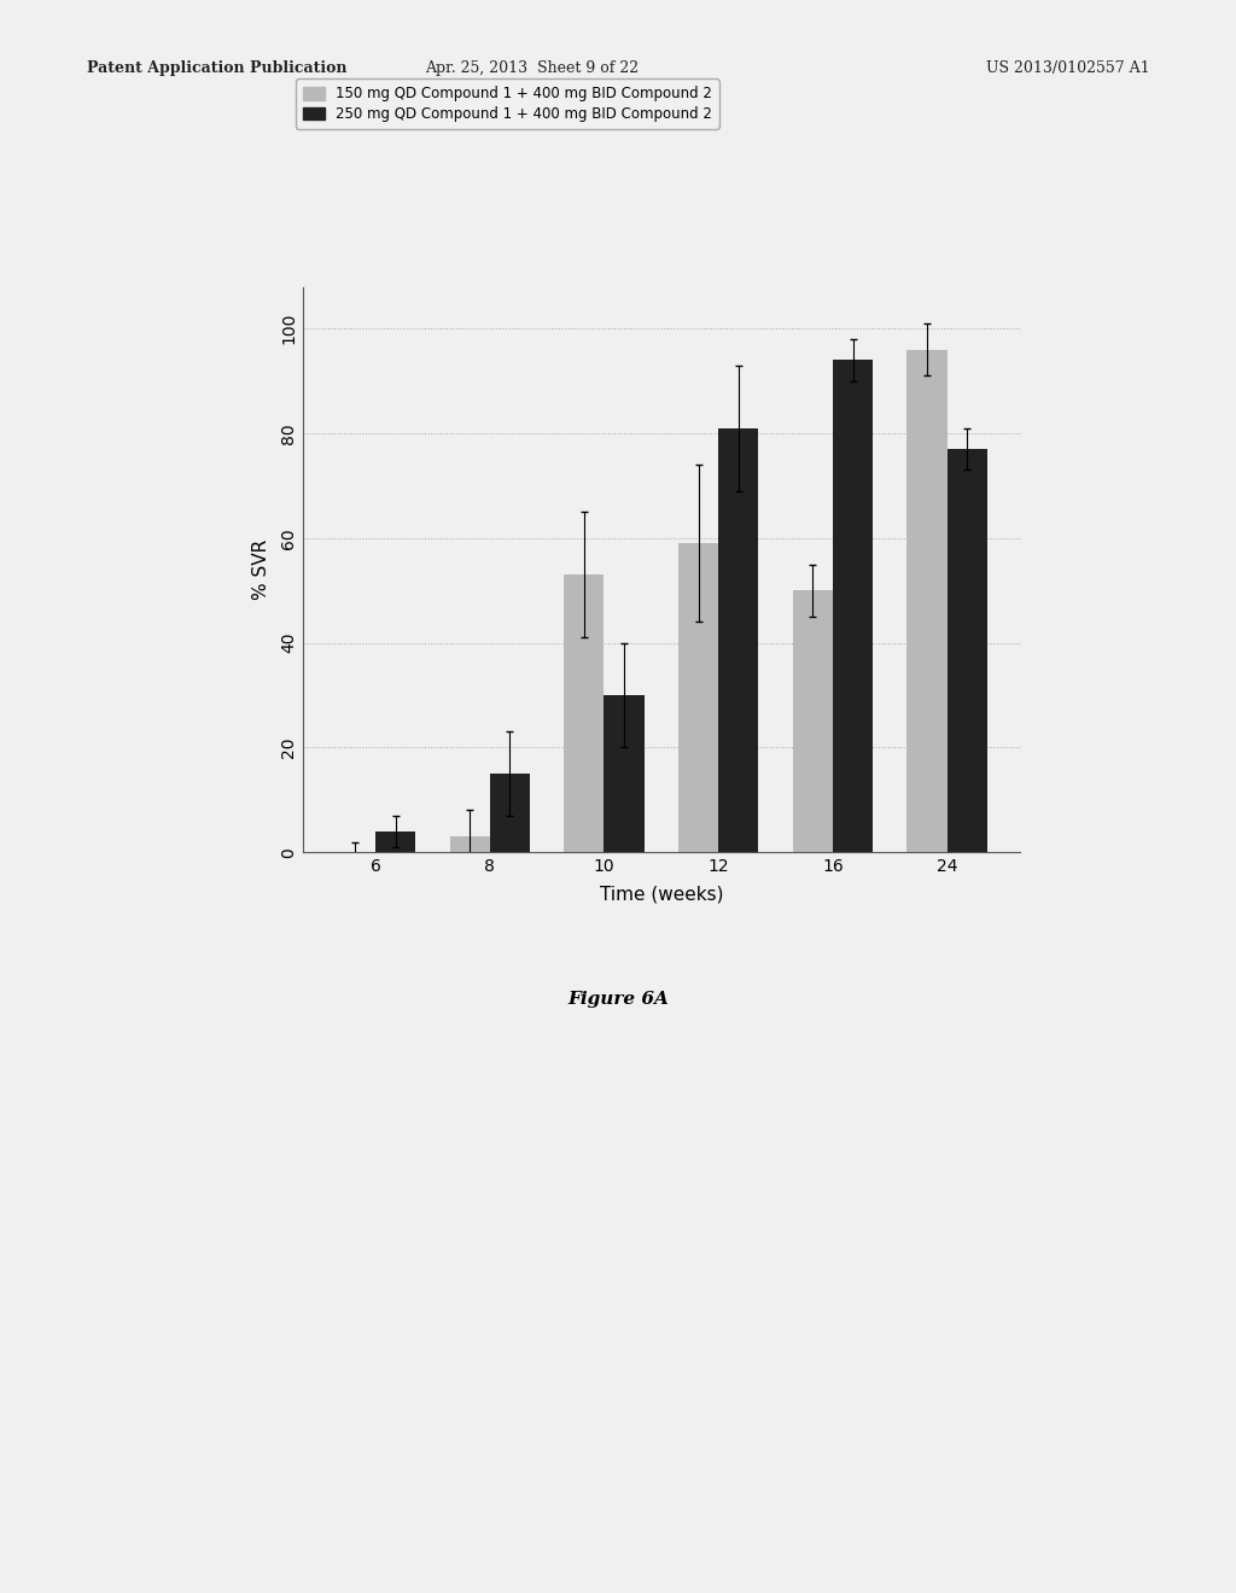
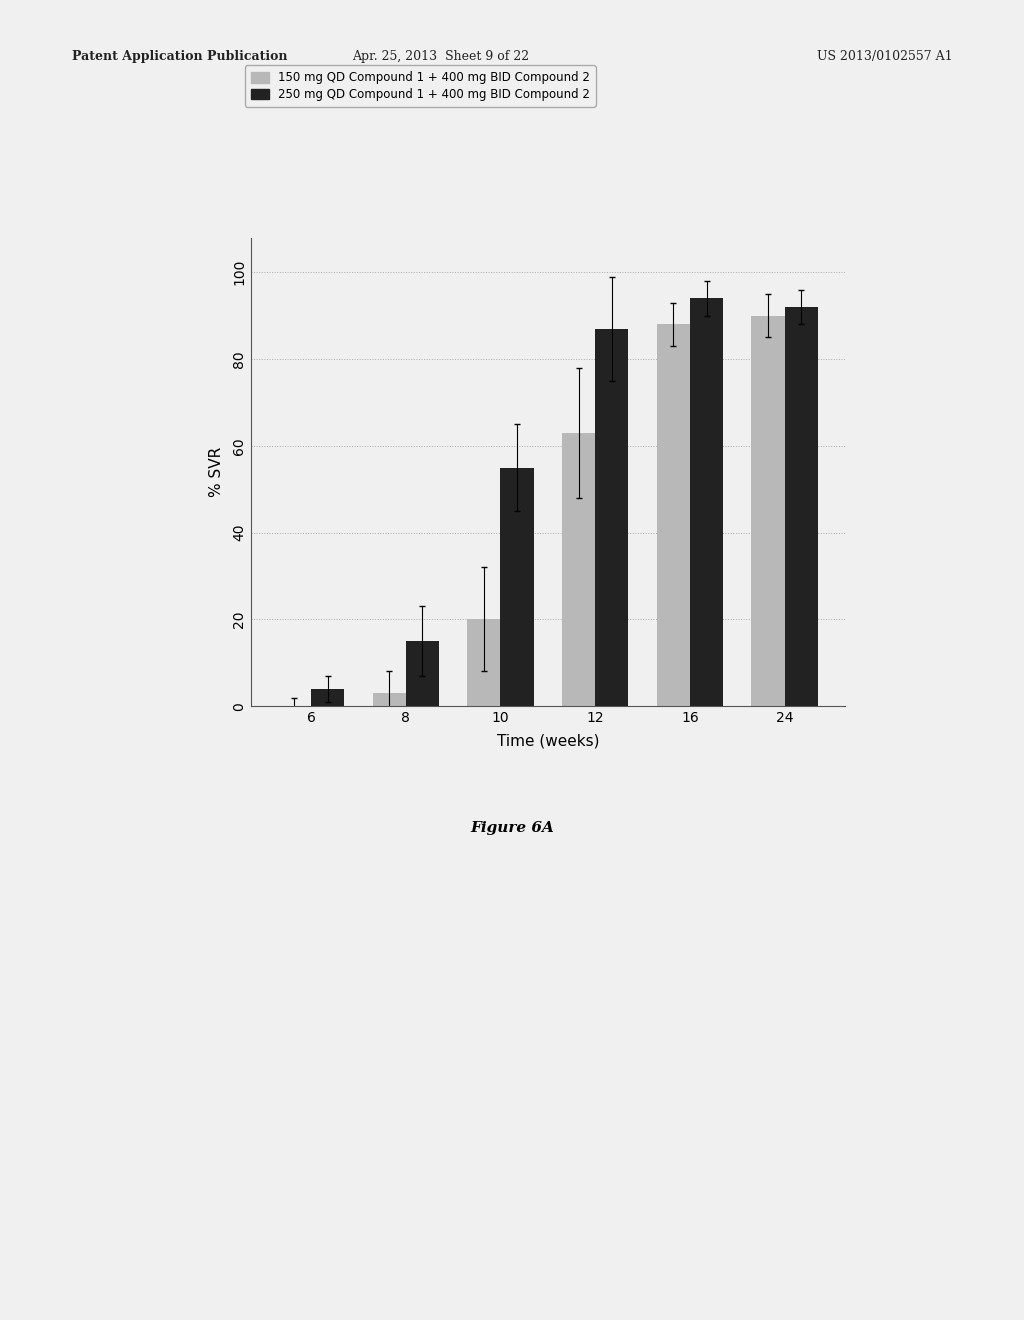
150 mg QD Compound 1 + 400 mg BID Compound 2/10: 53 -> 20
250 mg QD Compound 1 + 400 mg BID Compound 2/10: 30 -> 55
150 mg QD Compound 1 + 400 mg BID Compound 2/12: 59 -> 63
250 mg QD Compound 1 + 400 mg BID Compound 2/12: 81 -> 87
150 mg QD Compound 1 + 400 mg BID Compound 2/16: 50 -> 88
150 mg QD Compound 1 + 400 mg BID Compound 2/24: 96 -> 90
250 mg QD Compound 1 + 400 mg BID Compound 2/24: 77 -> 92
